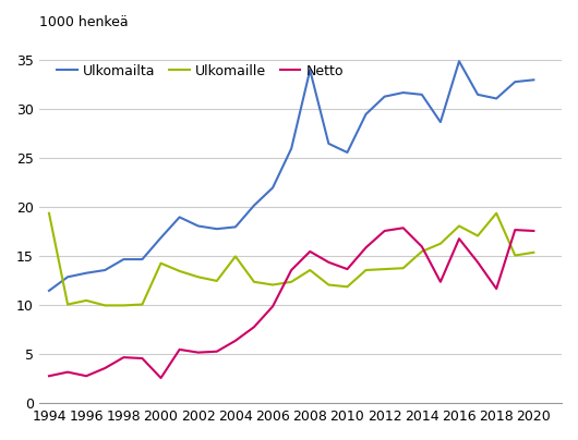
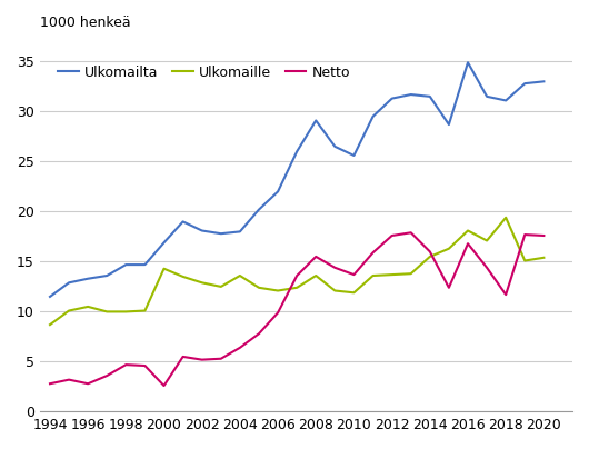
Ulkomaille/1994: 19.4 -> 8.7
Ulkomaille/2004: 15.0 -> 13.6
Ulkomailta/2008: 34.0 -> 29.1
